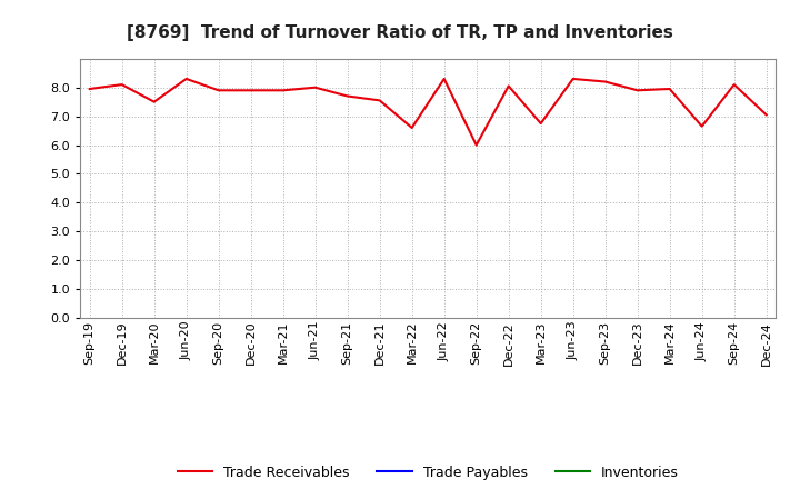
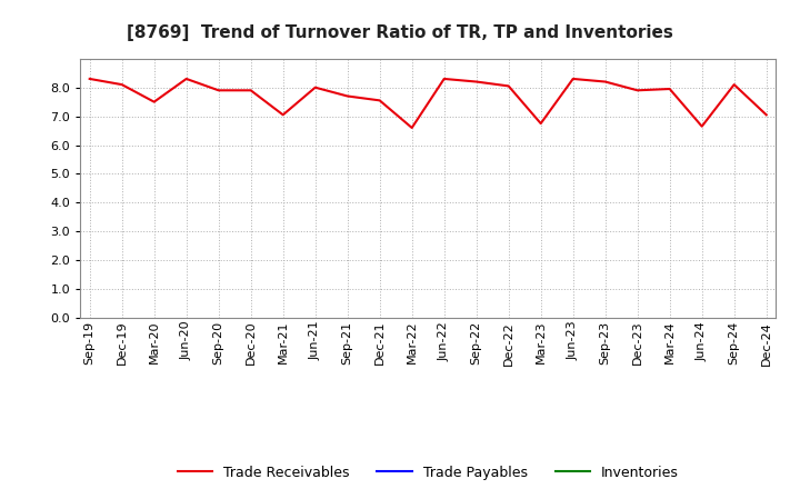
Sep-19: 7.95 -> 8.30
Mar-21: 7.90 -> 7.05
Sep-22: 6.00 -> 8.20
